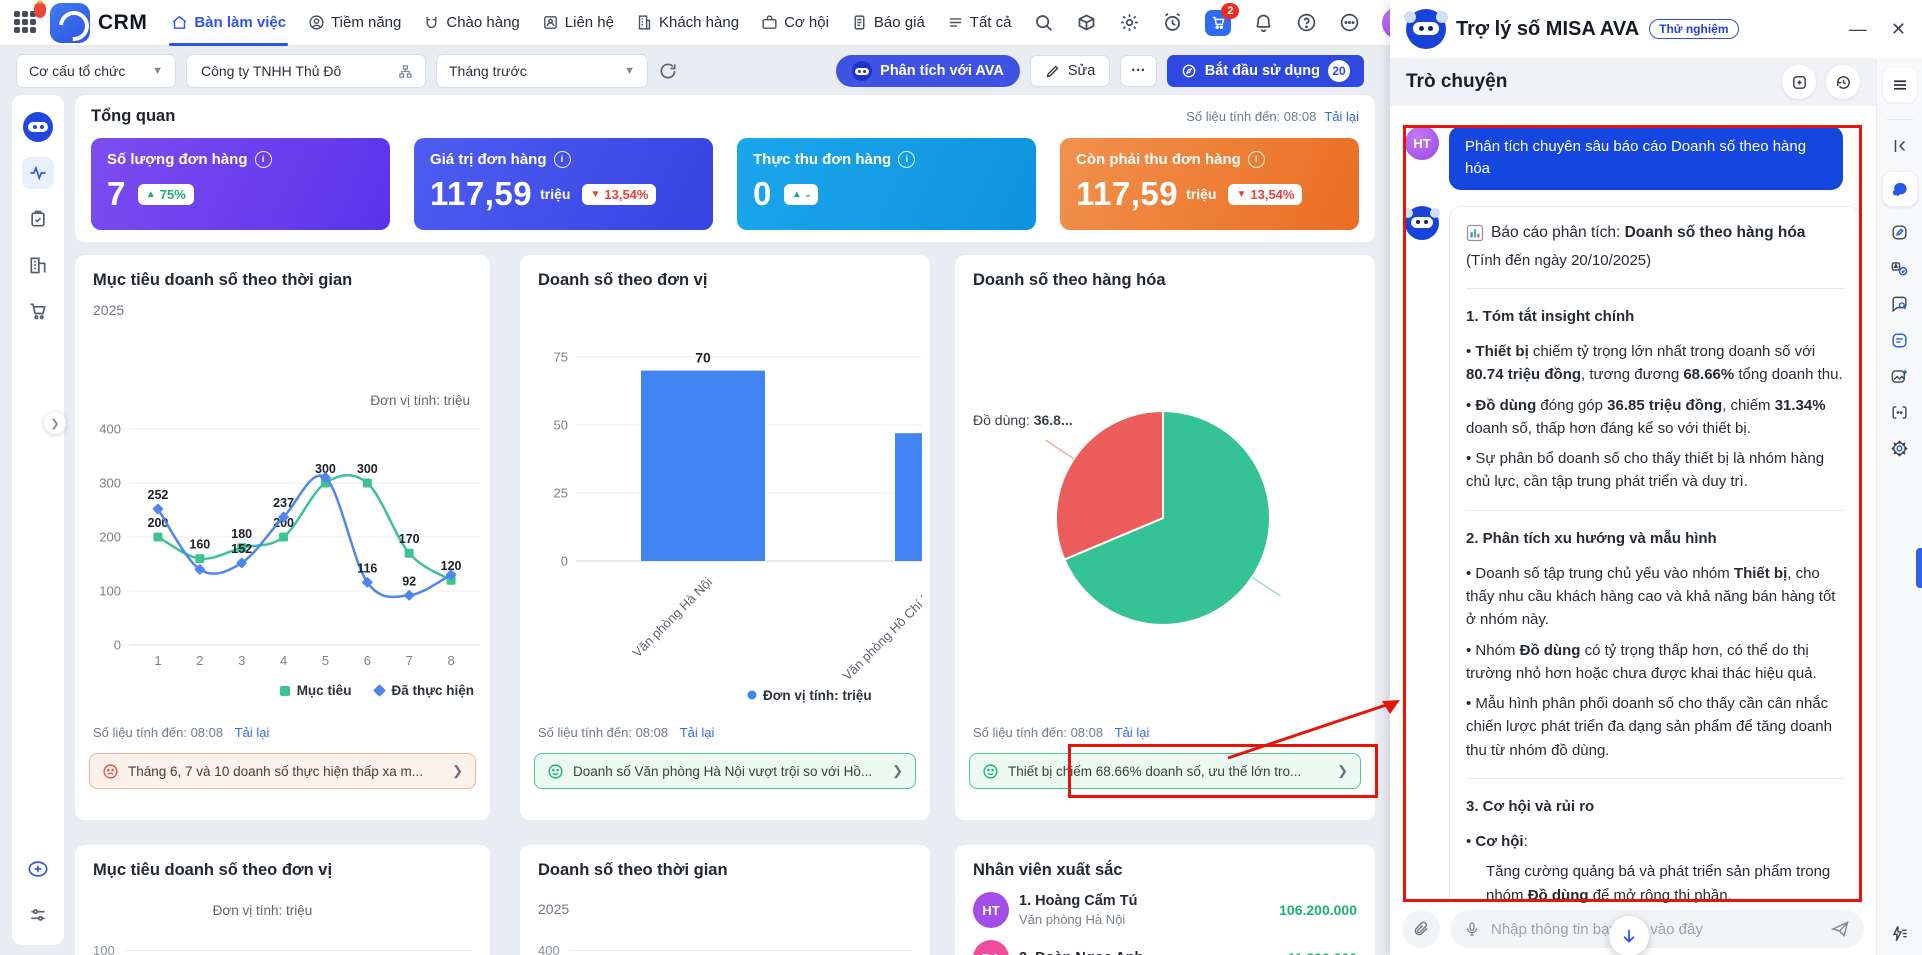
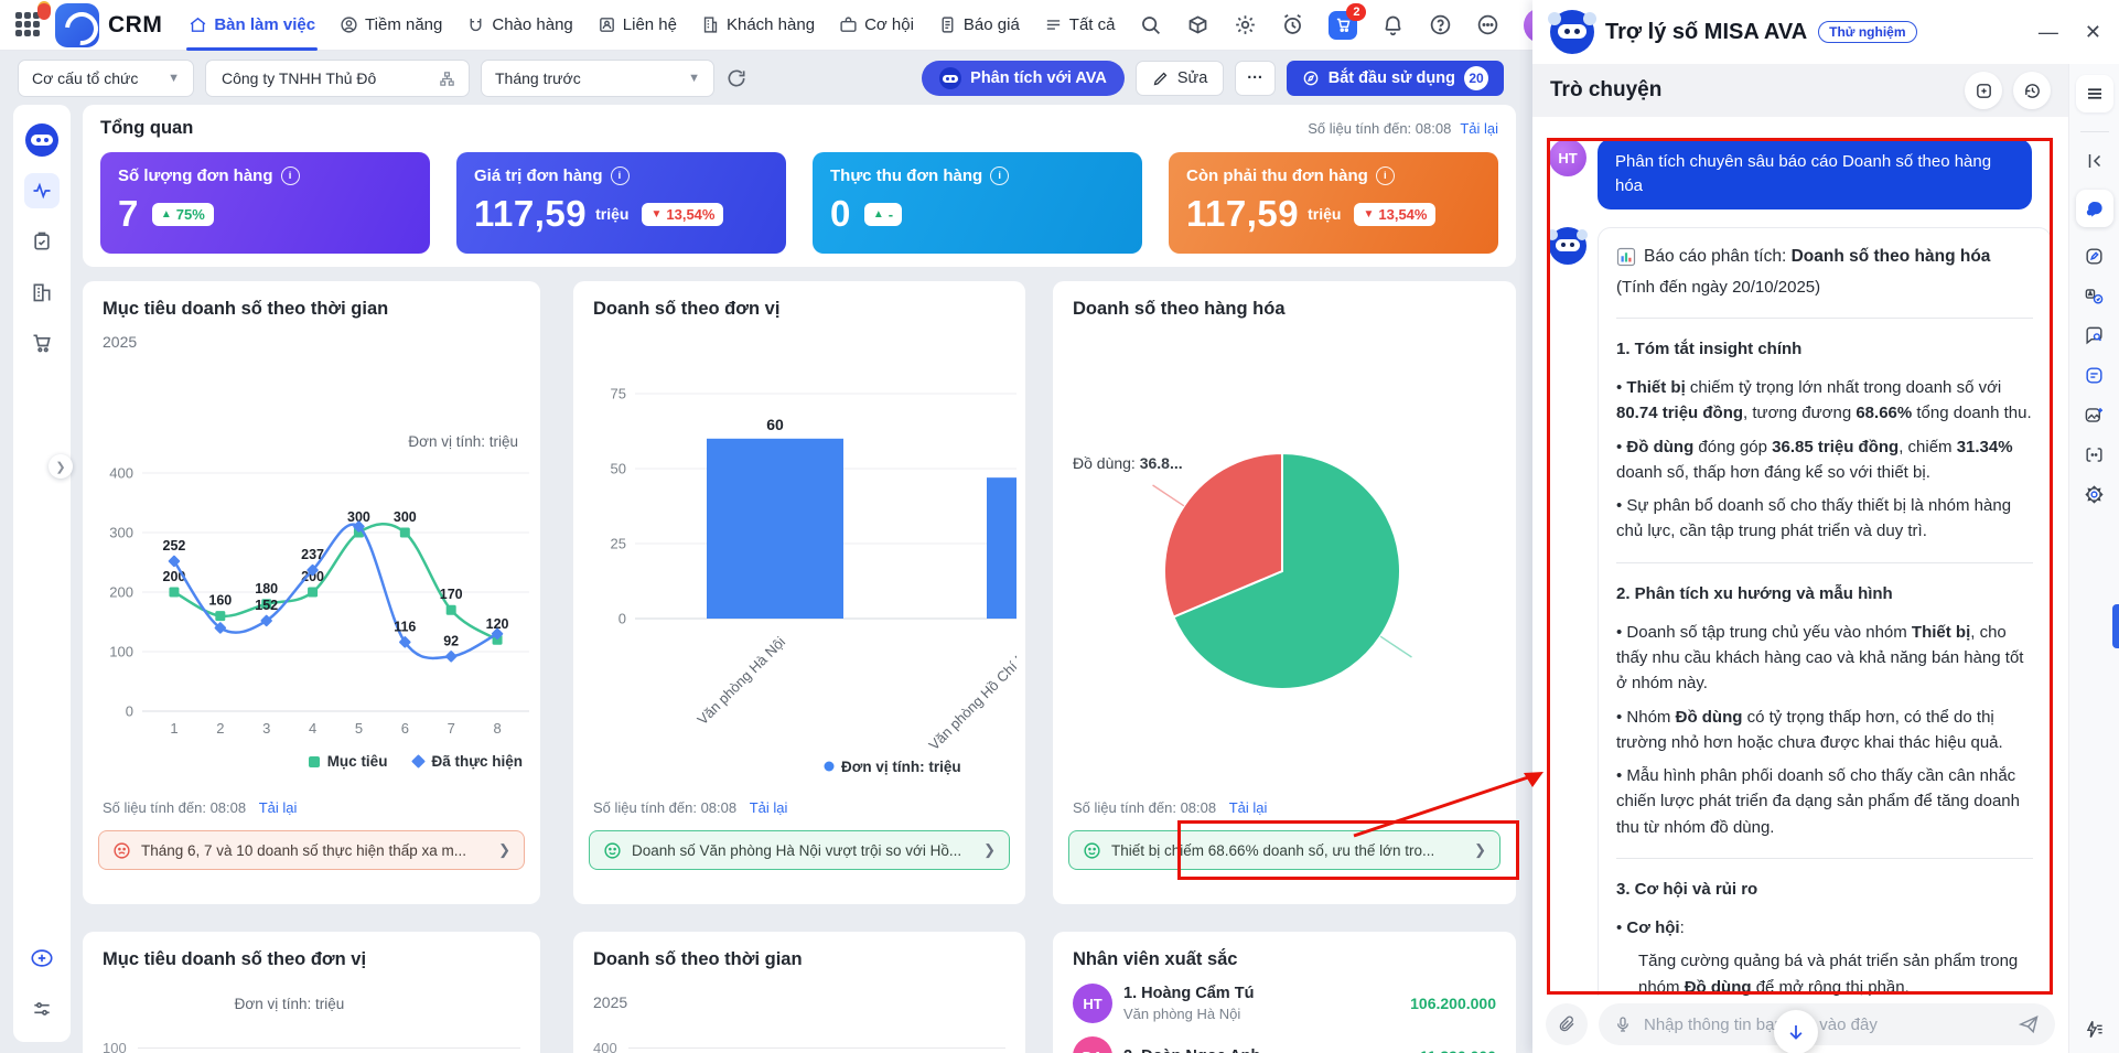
Doanh số theo đơn vị/Văn phòng Hà Nội: 70 -> 60
